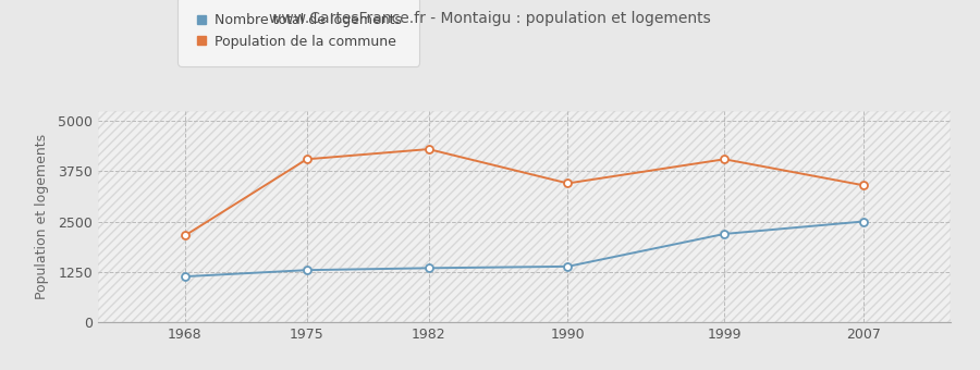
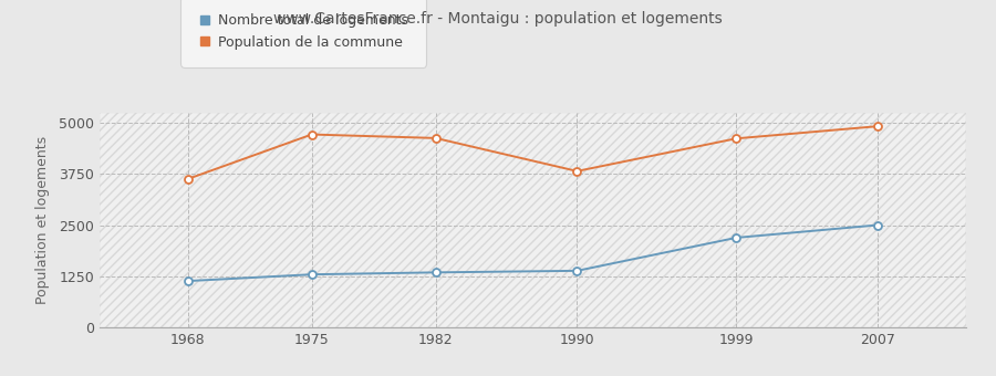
Population de la commune/1968: 2150 -> 3630
Population de la commune/1975: 4050 -> 4720
Population de la commune/1982: 4300 -> 4630
Population de la commune/1990: 3450 -> 3820
Population de la commune/1999: 4050 -> 4620
Population de la commune/2007: 3400 -> 4920
